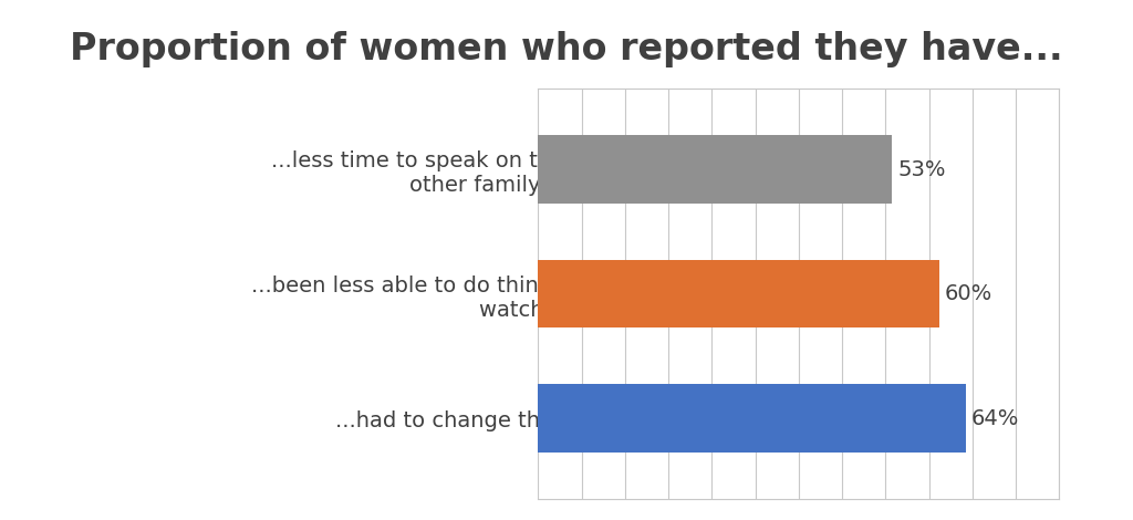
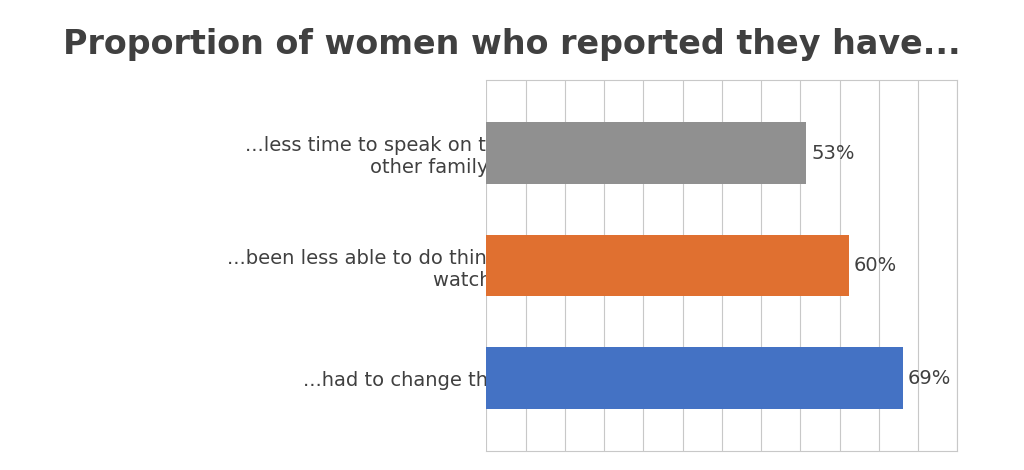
...had to change the way they dress: 64% -> 69%
